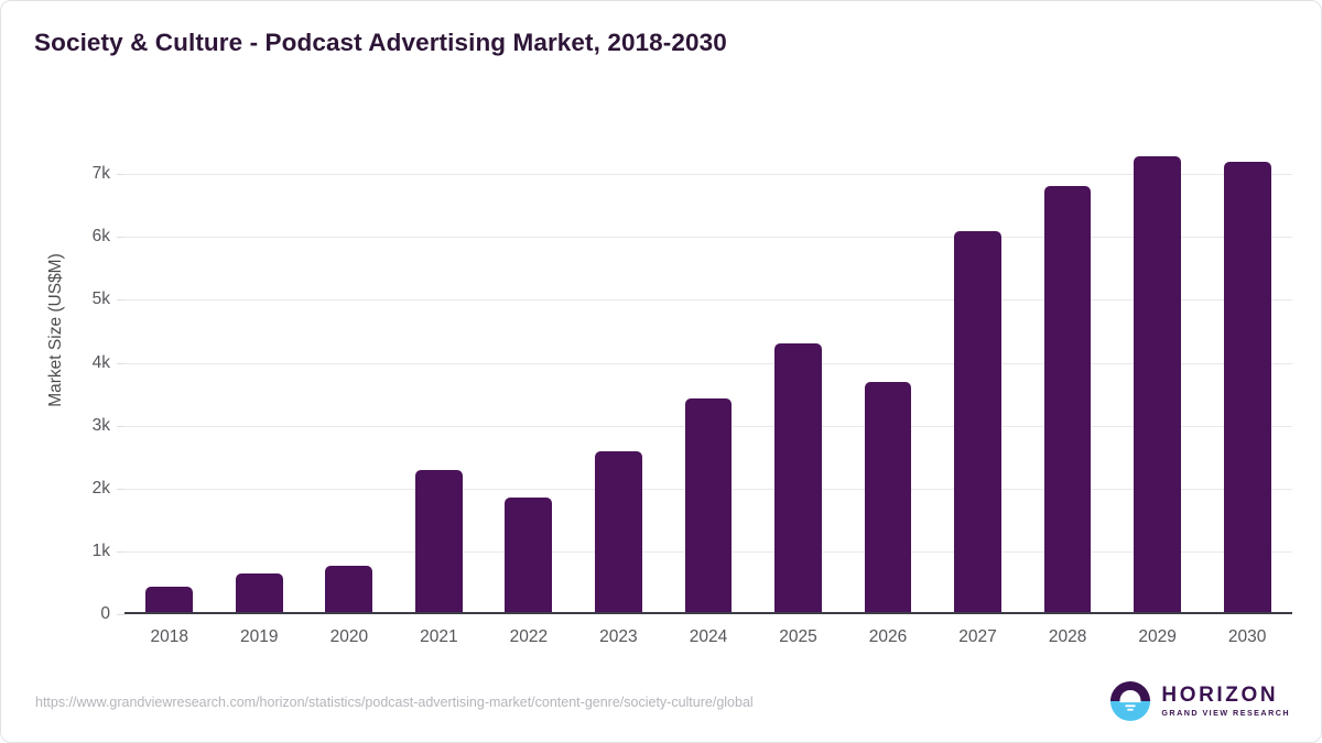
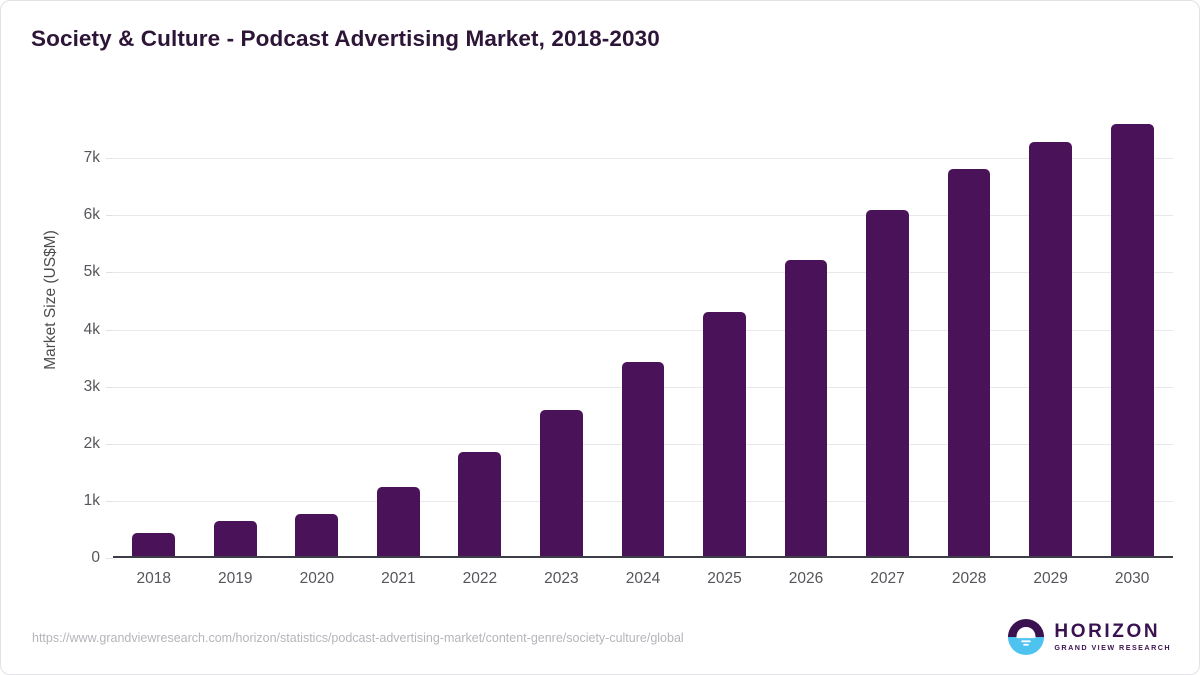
2021: 2.3k -> 1.2k
2026: 3.7k -> 5.2k
2030: 7.2k -> 7.6k
